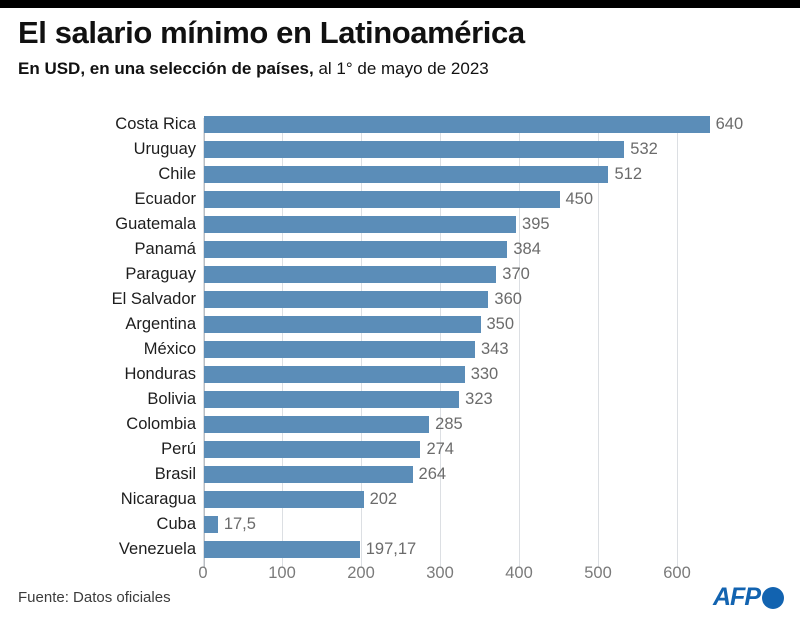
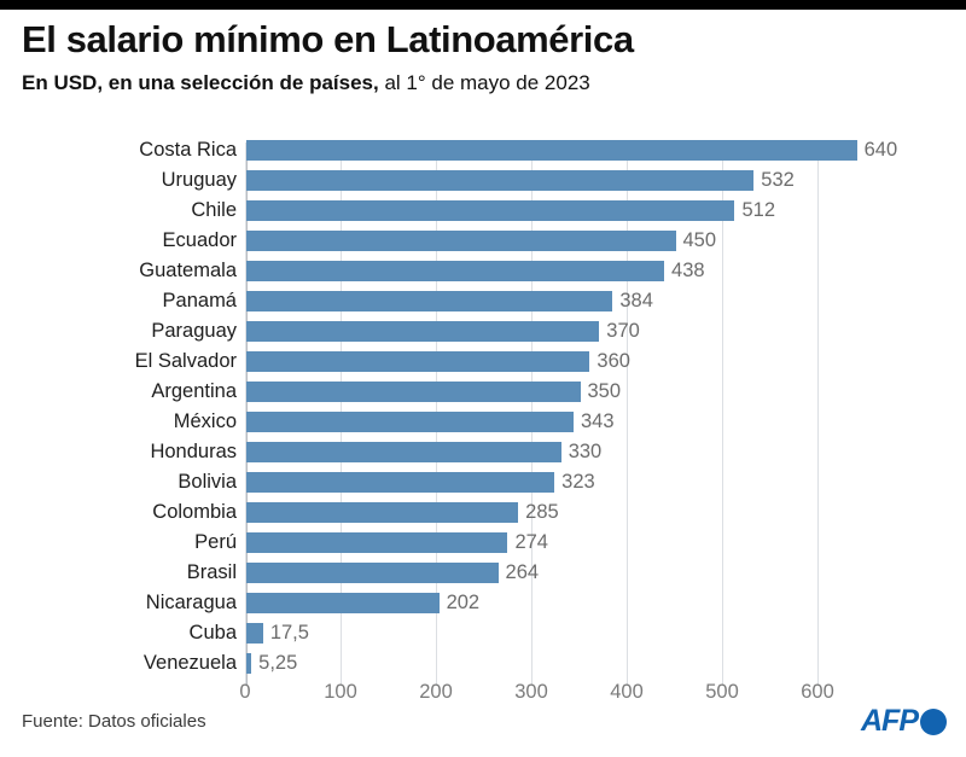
Guatemala: 395 -> 438
Venezuela: 197,17 -> 5,25
